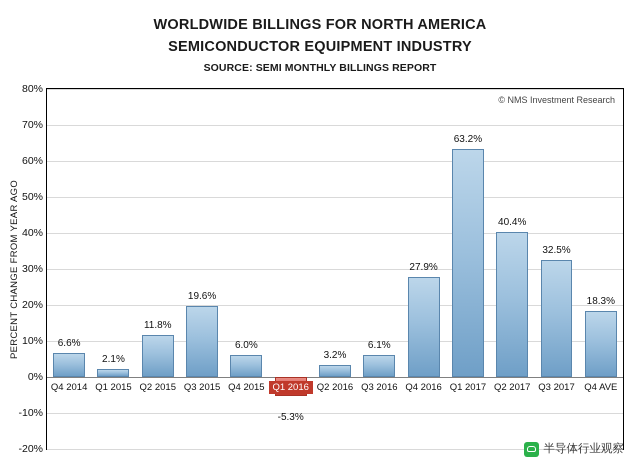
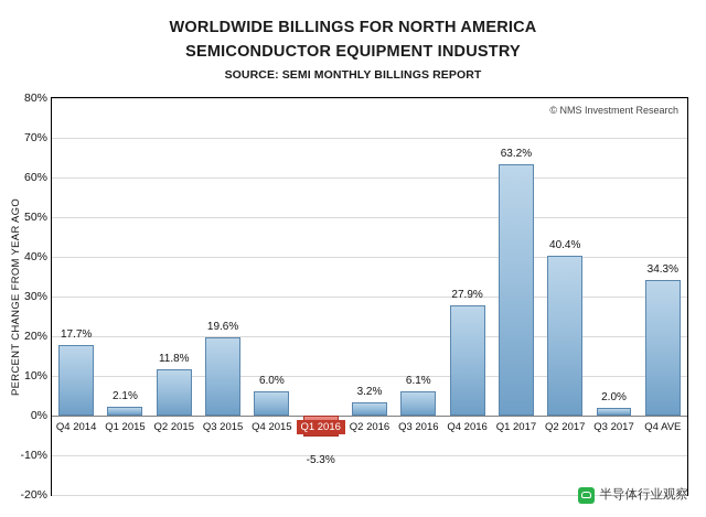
Q4 2014: 6.6% -> 17.7%
Q3 2017: 32.5% -> 2.0%
Q4 AVE: 18.3% -> 34.3%
